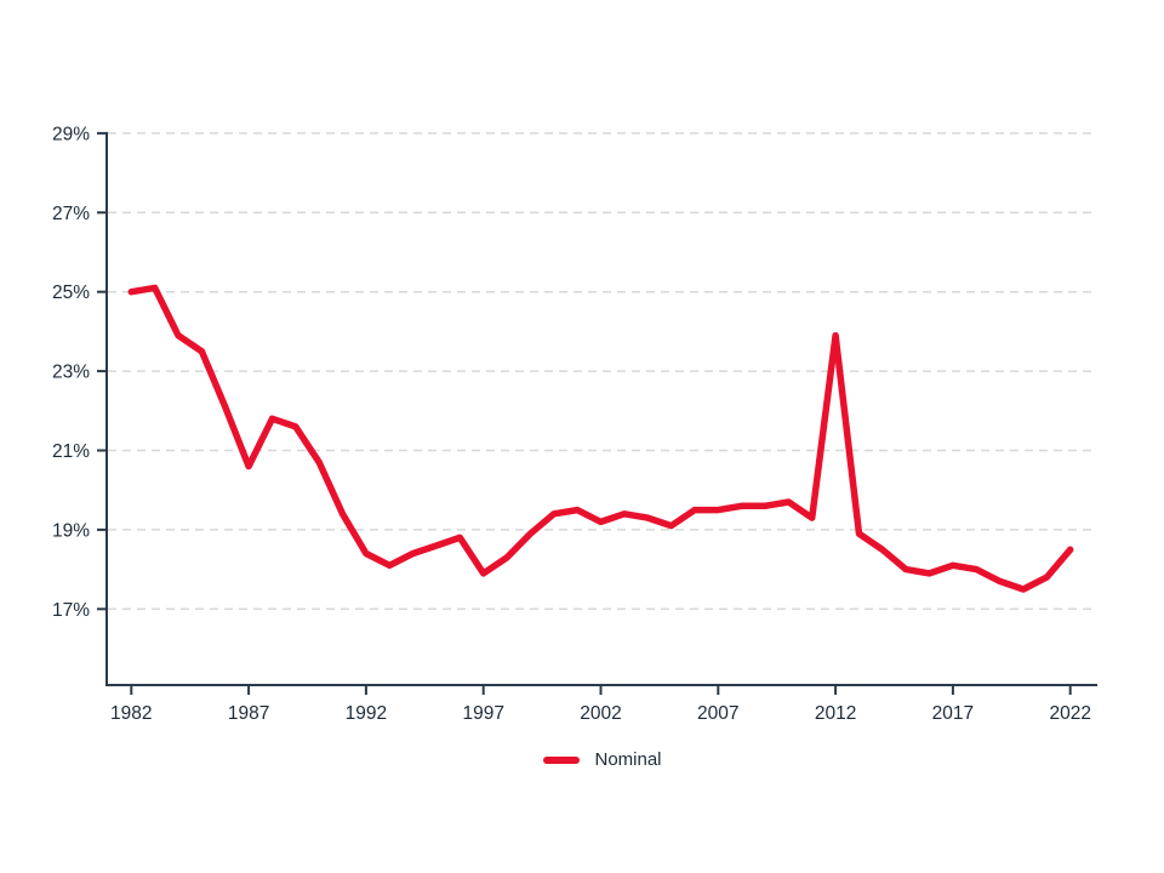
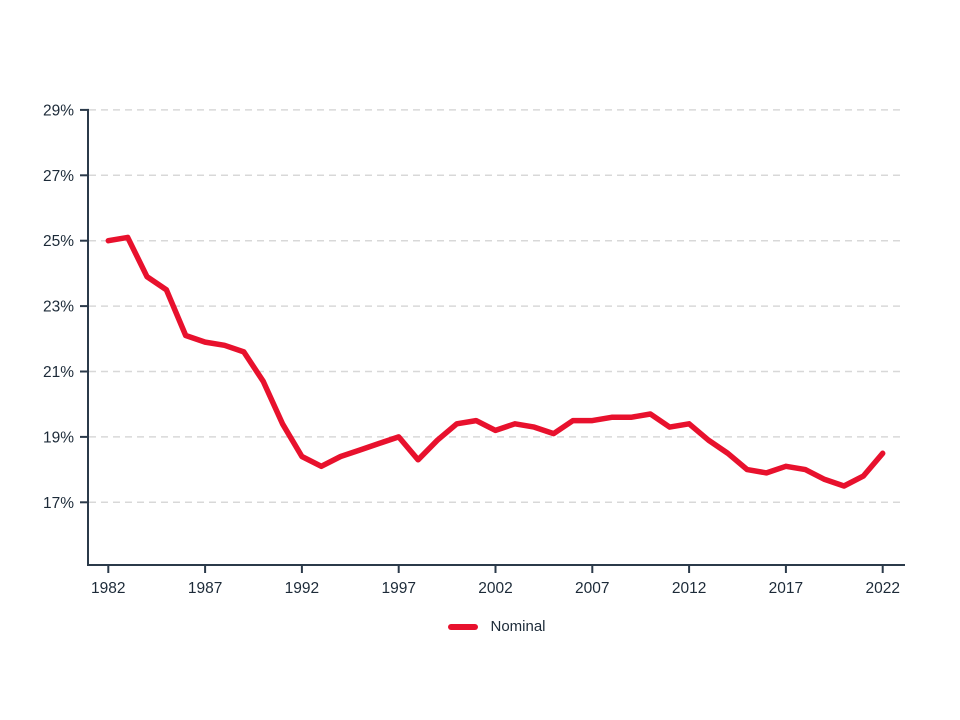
1987: 20.6% -> 21.9%
1997: 17.9% -> 19.0%
2012: 23.9% -> 19.4%
